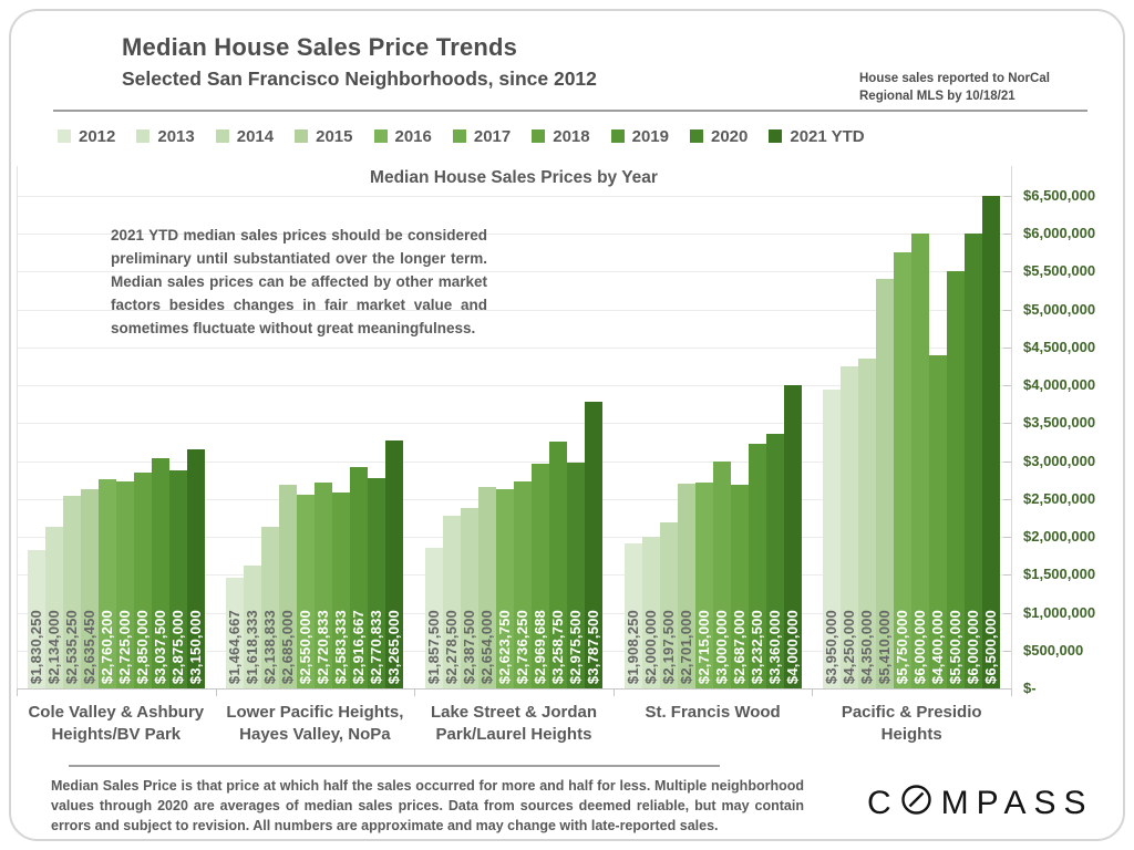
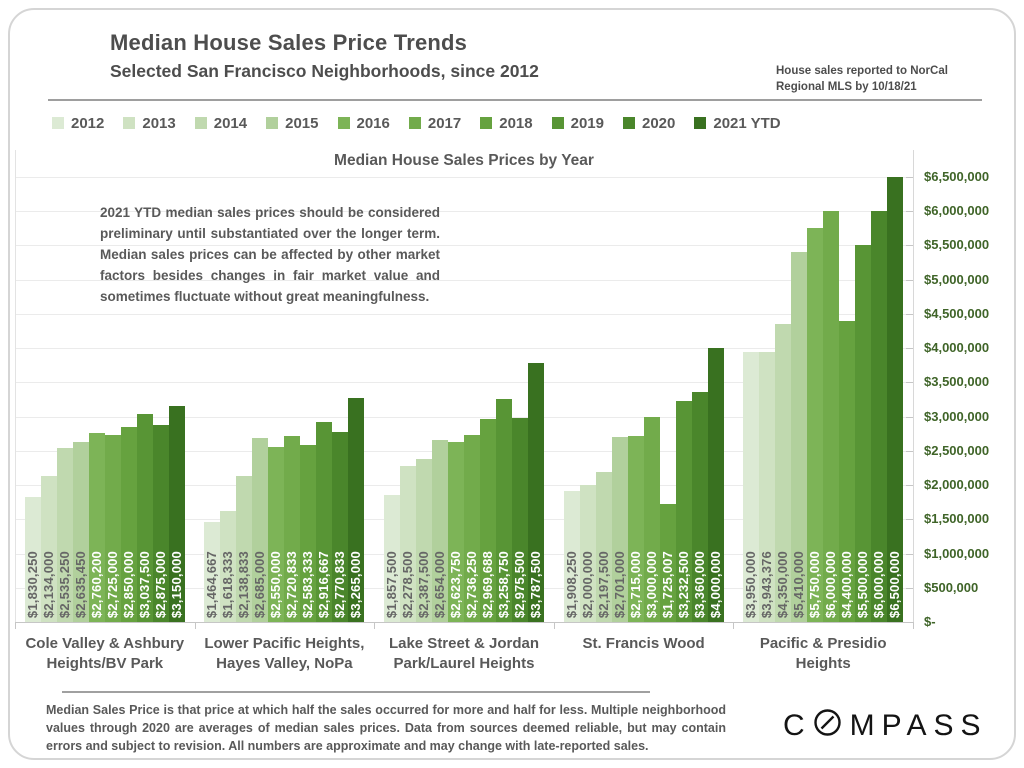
2018/St. Francis Wood: $2,687,000 -> $1,725,007
2013/Pacific & Presidio Heights: $4,250,000 -> $3,943,376
